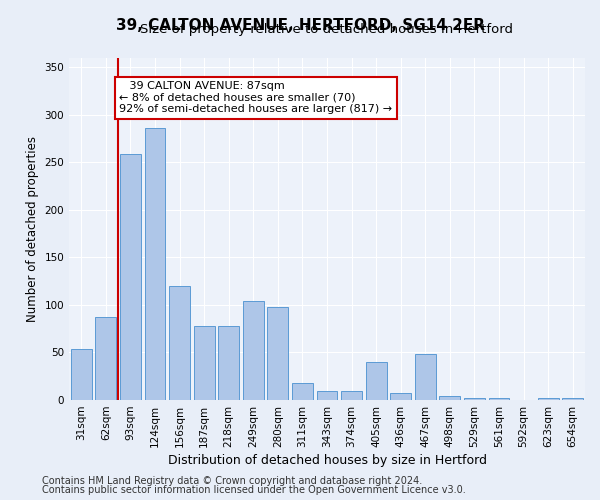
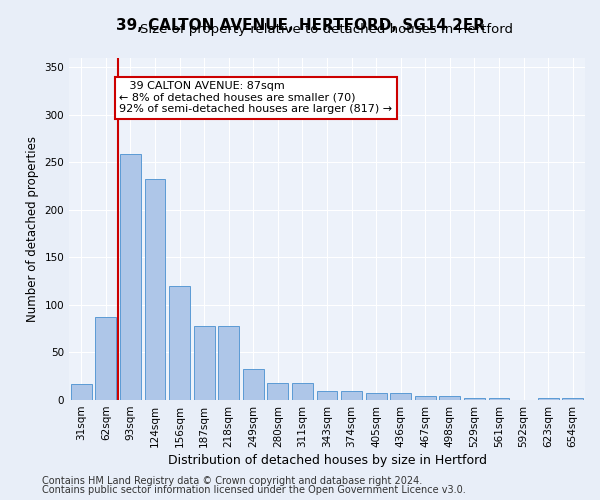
31sqm: 54 -> 17
124sqm: 286 -> 232
249sqm: 104 -> 33
280sqm: 98 -> 18
405sqm: 40 -> 7
467sqm: 48 -> 4
